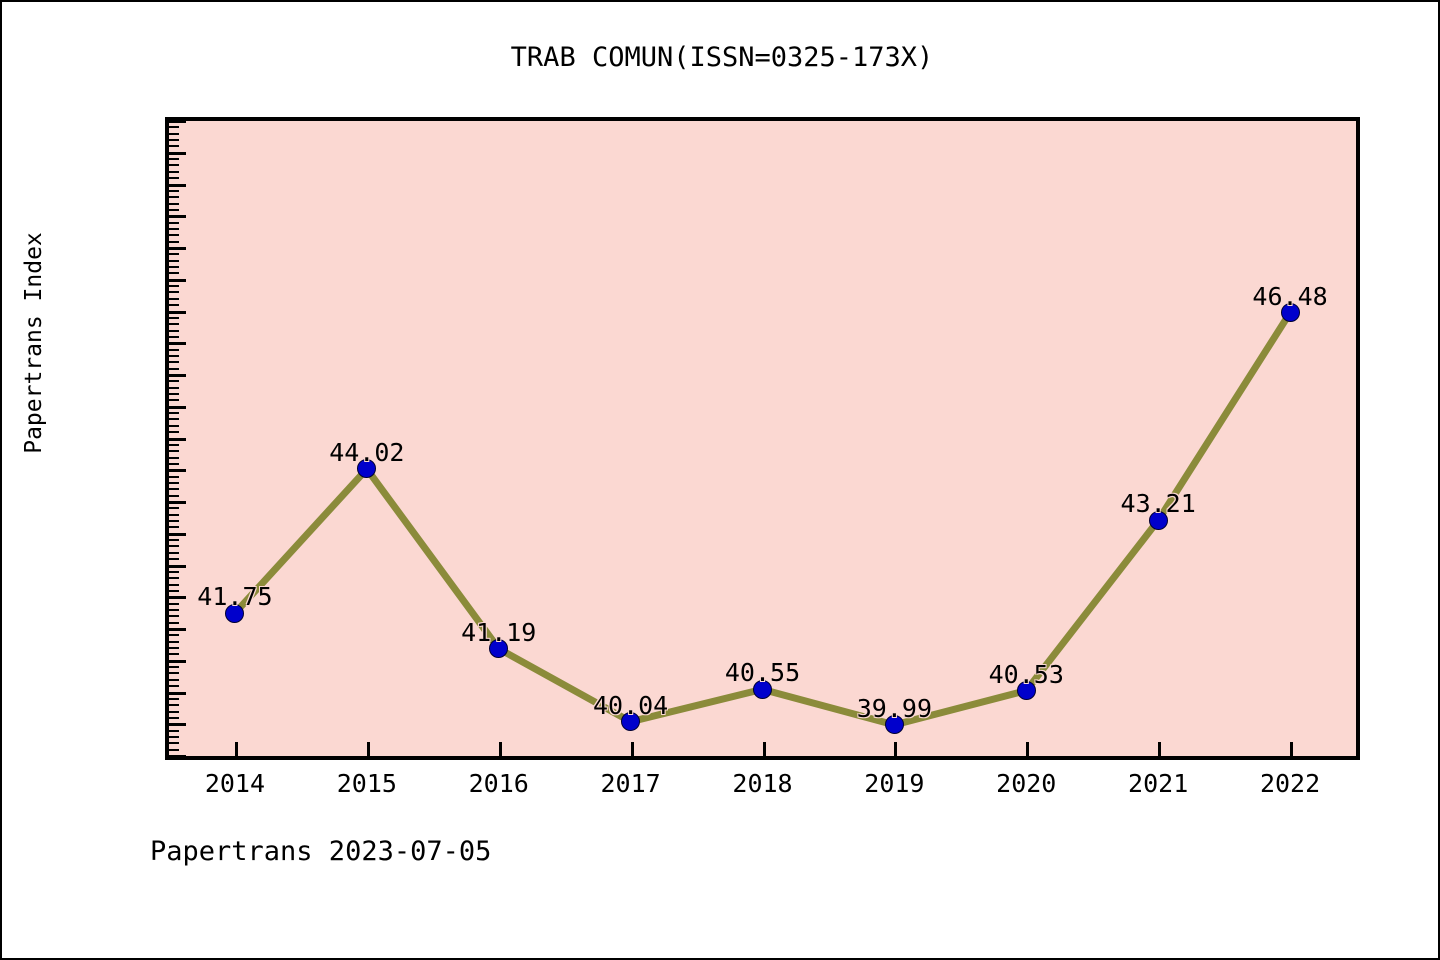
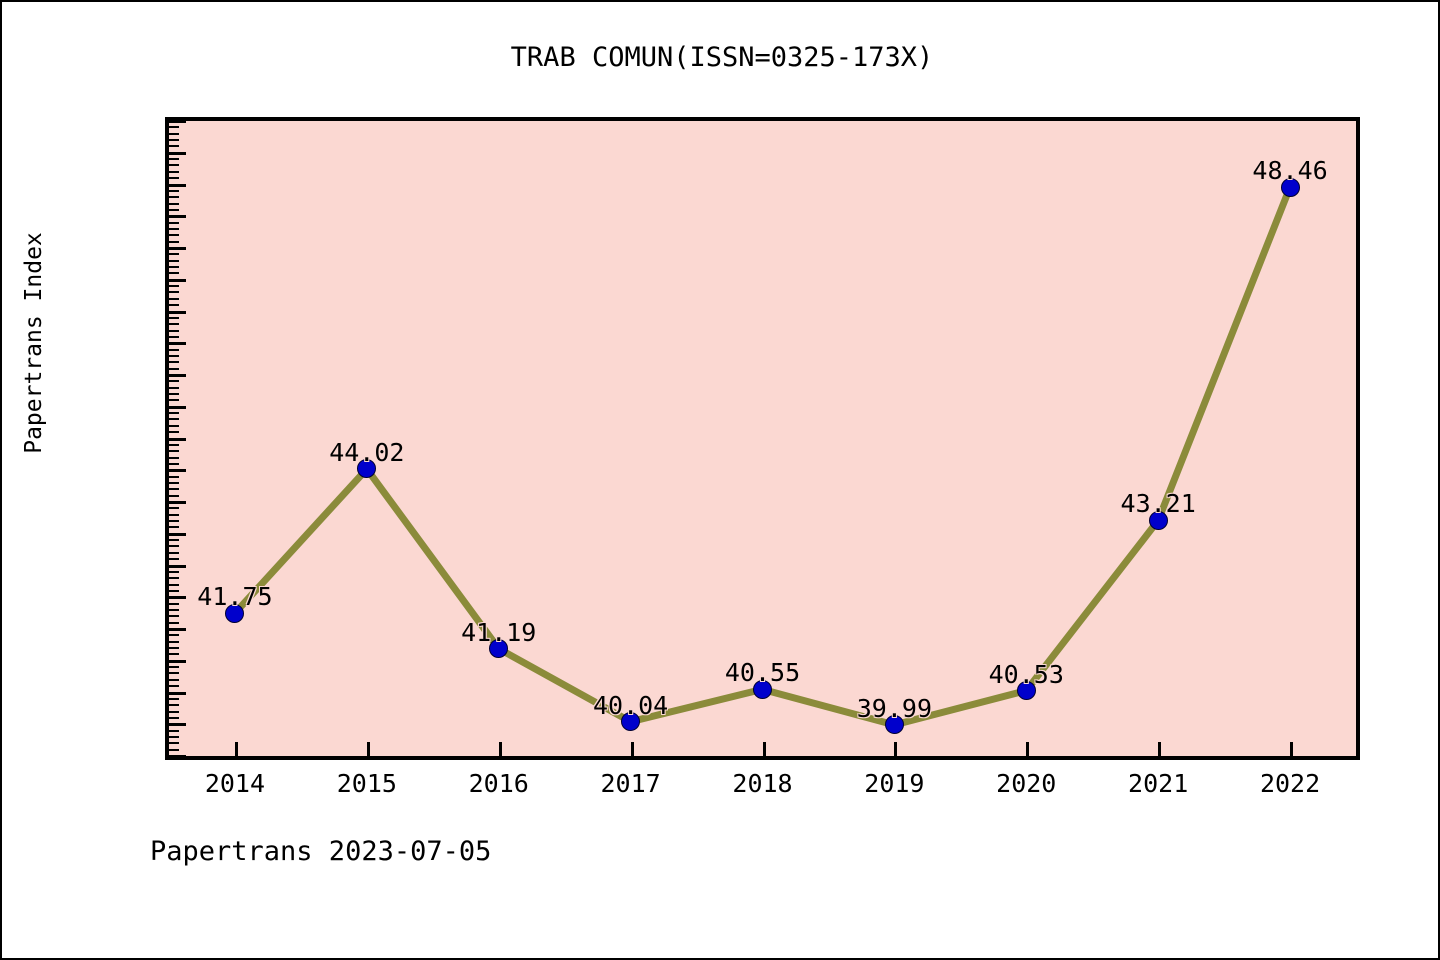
2022: 46.48 -> 48.46
